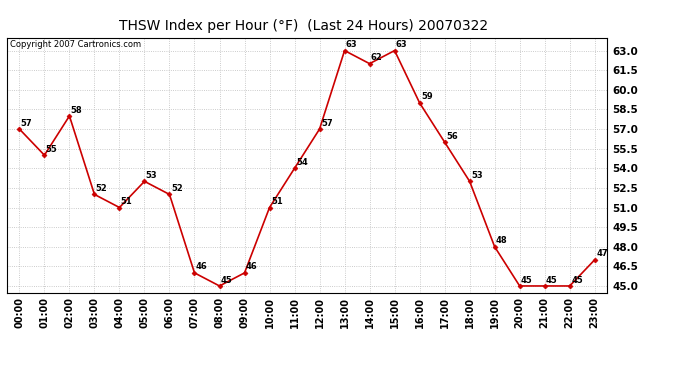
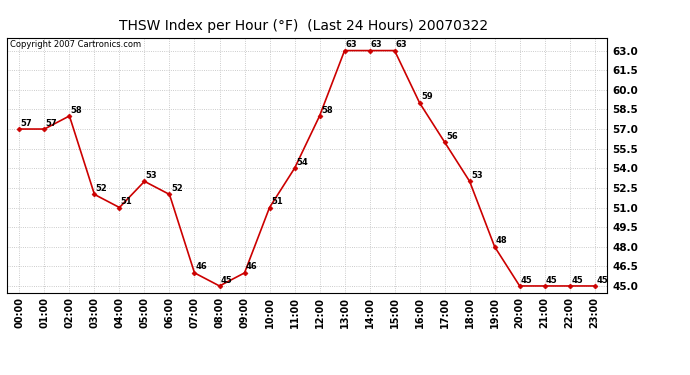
01:00: 55 -> 57
12:00: 57 -> 58
14:00: 62 -> 63
23:00: 47 -> 45
